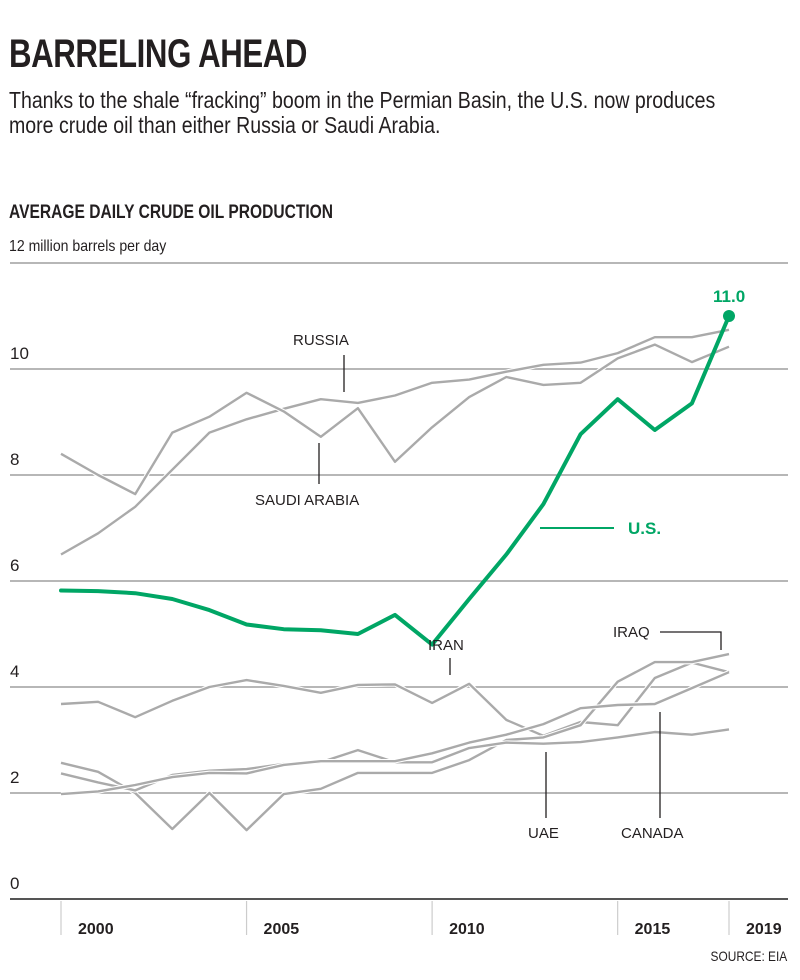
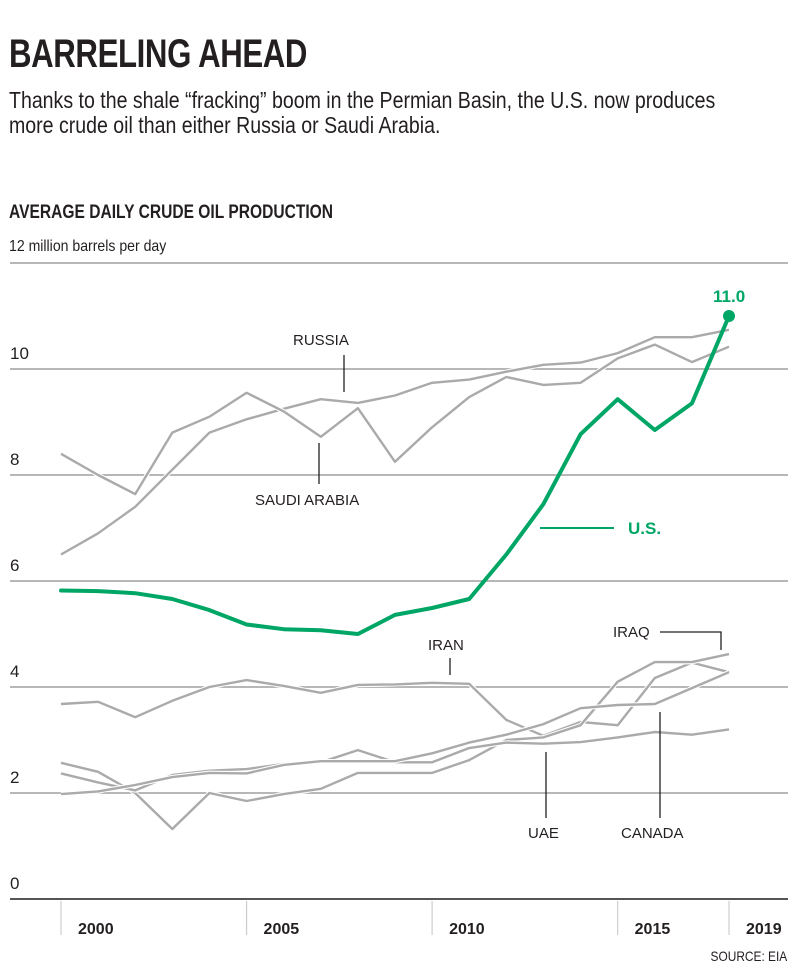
IRAQ/2005: 1.3 -> 1.9
U.S./2010: 4.8 -> 5.5
IRAN/2010: 3.7 -> 4.1
